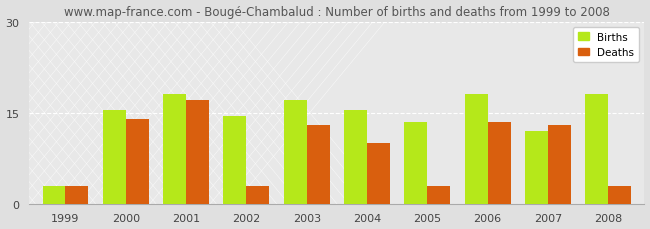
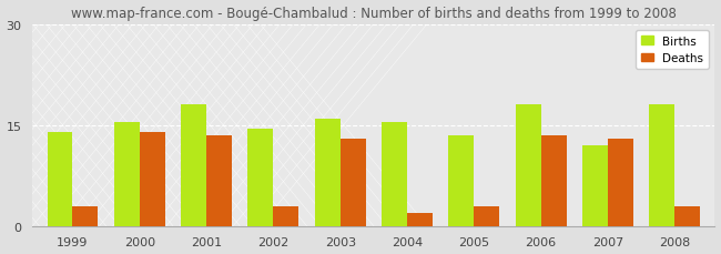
Births/1999: 3.0 -> 14.0
Deaths/2001: 17.0 -> 13.5
Births/2003: 17.0 -> 16.0
Deaths/2004: 10.0 -> 2.0
